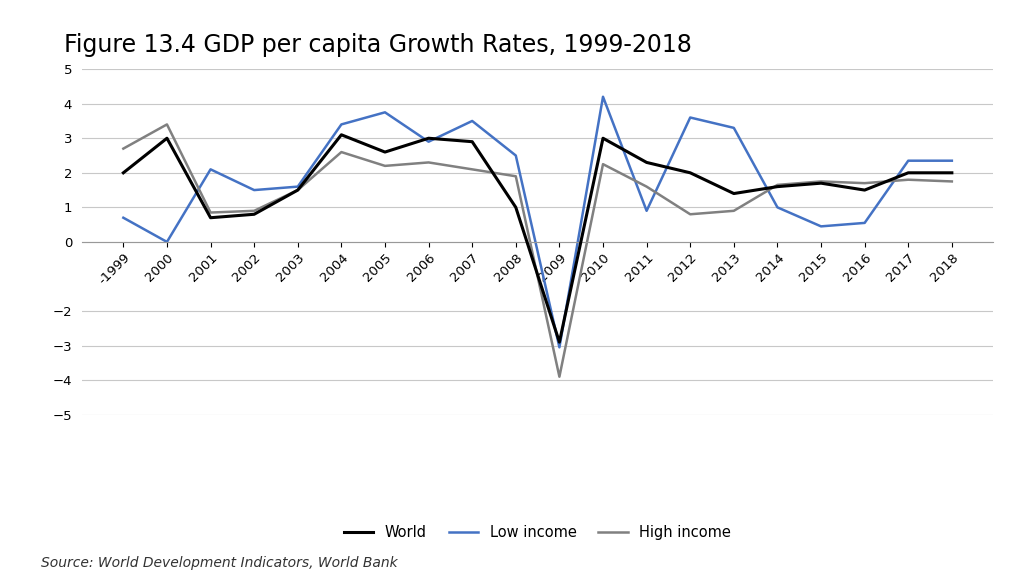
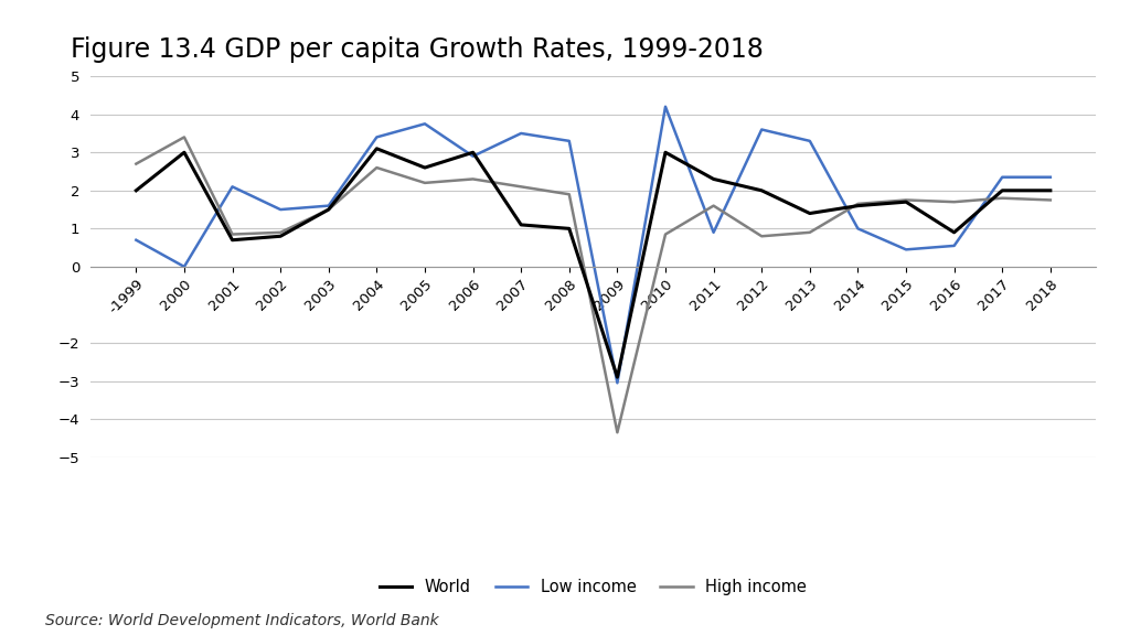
World/2007: 2.9 -> 1.1
Low income/2008: 2.50 -> 3.30
High income/2009: -3.90 -> -4.35
High income/2010: 2.25 -> 0.85
World/2016: 1.5 -> 0.9
